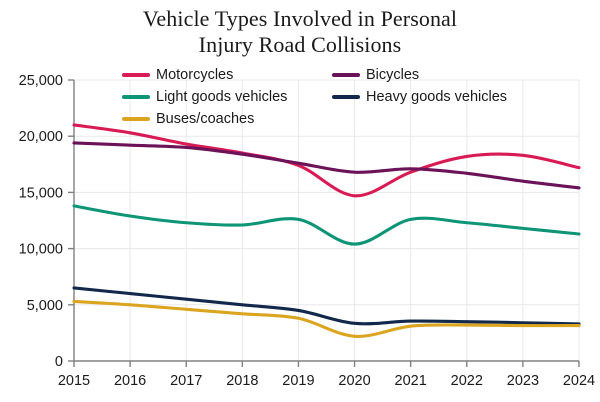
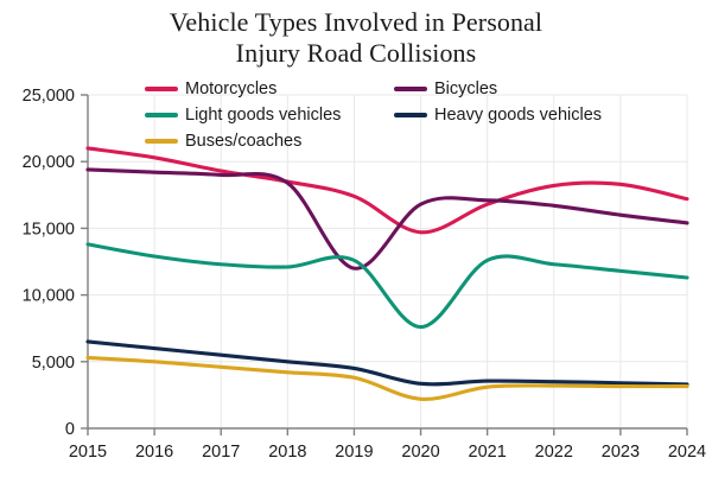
Bicycles/2019: 17600 -> 12000
Light goods vehicles/2020: 10400 -> 7600
